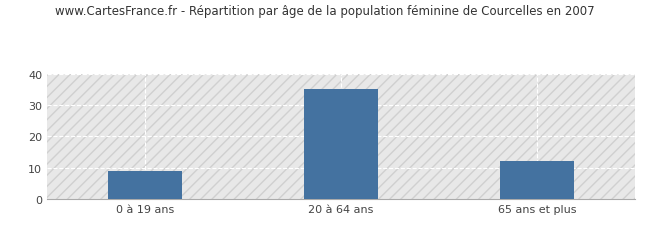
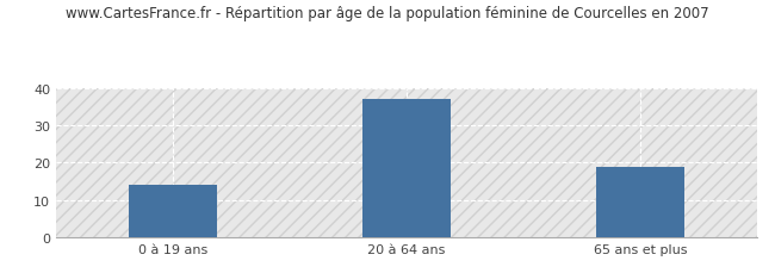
0 à 19 ans: 9 -> 14
20 à 64 ans: 35 -> 37
65 ans et plus: 12 -> 19
